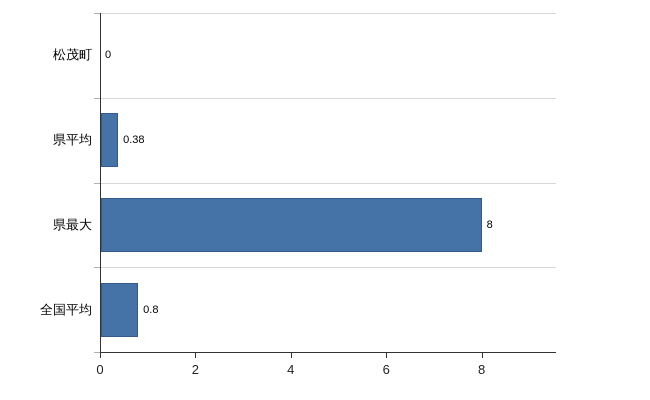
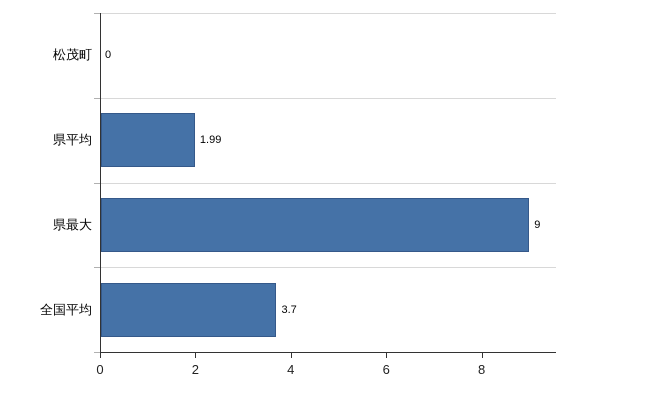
県平均: 0.38 -> 1.99
県最大: 8 -> 9
全国平均: 0.8 -> 3.7
